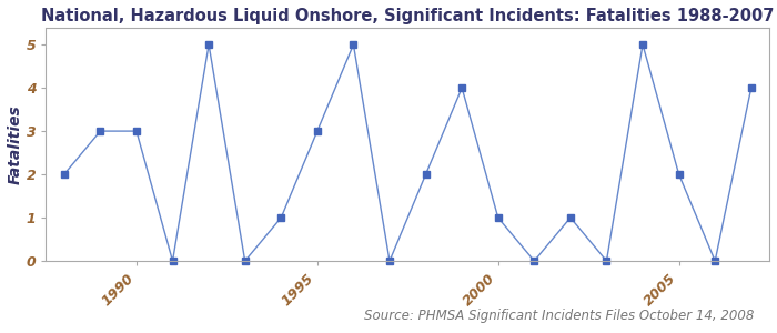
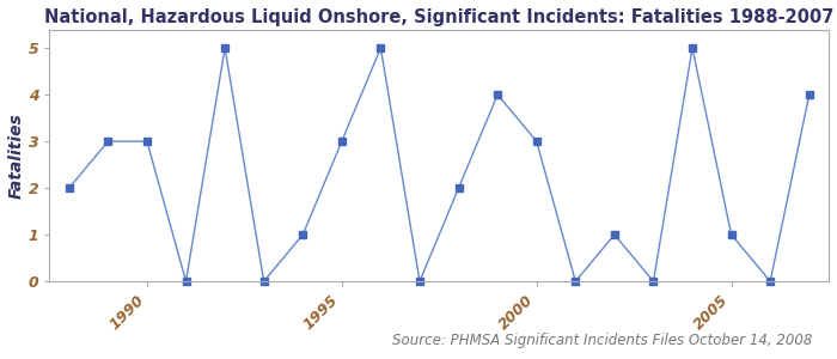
2000: 1 -> 3
2005: 2 -> 1
